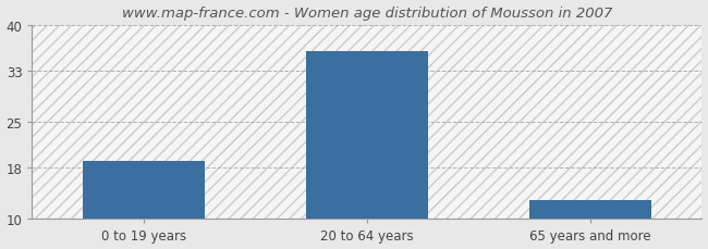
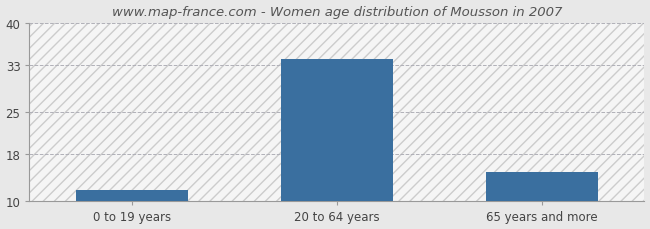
0 to 19 years: 19 -> 12
20 to 64 years: 36 -> 34
65 years and more: 13 -> 15
